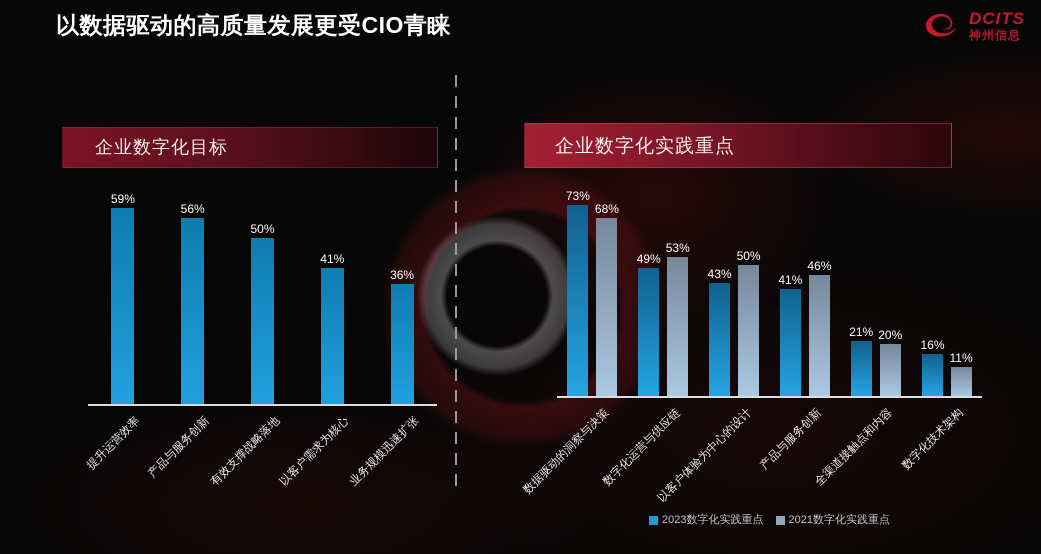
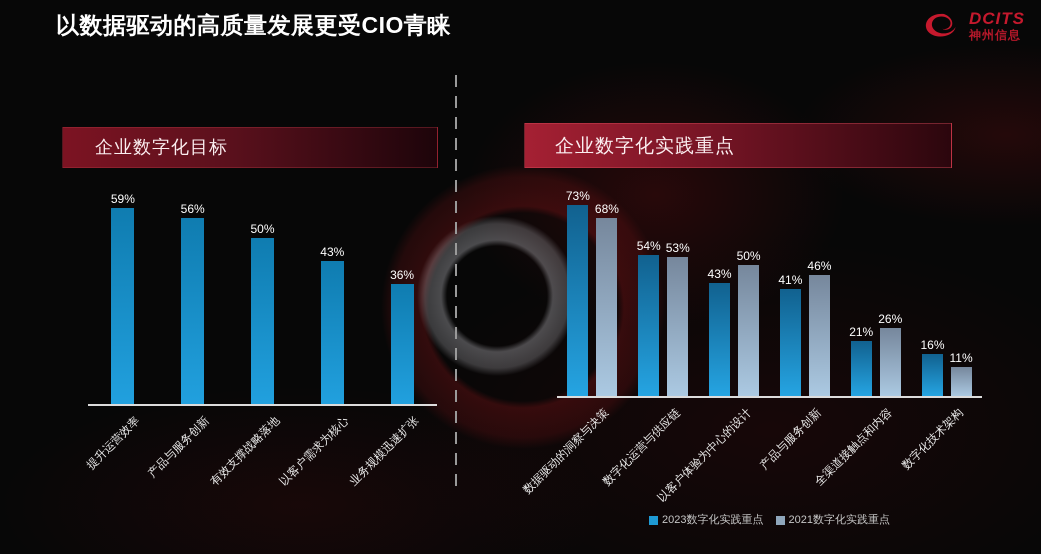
企业数字化目标/以客户需求为核心: 41% -> 43%
企业数字化实践重点/2023数字化实践重点/数字化运营与供应链: 49% -> 54%
企业数字化实践重点/2021数字化实践重点/全渠道接触点和内容: 20% -> 26%
